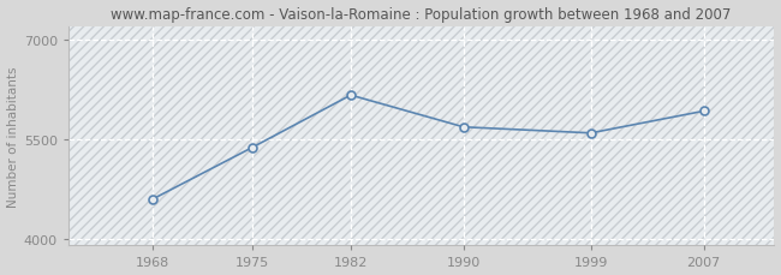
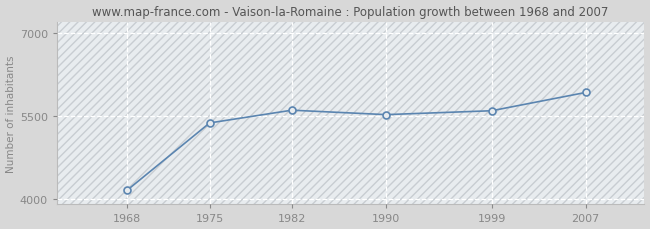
1968: 4600 -> 4160
1982: 6160 -> 5600
1990: 5680 -> 5520
